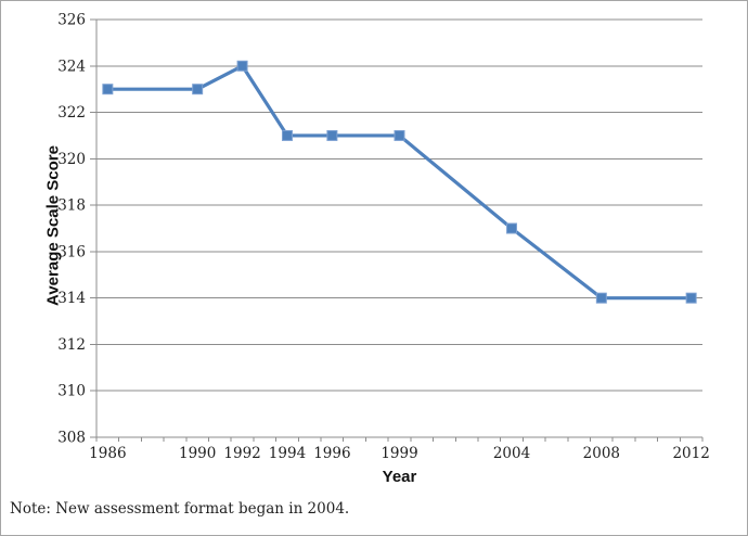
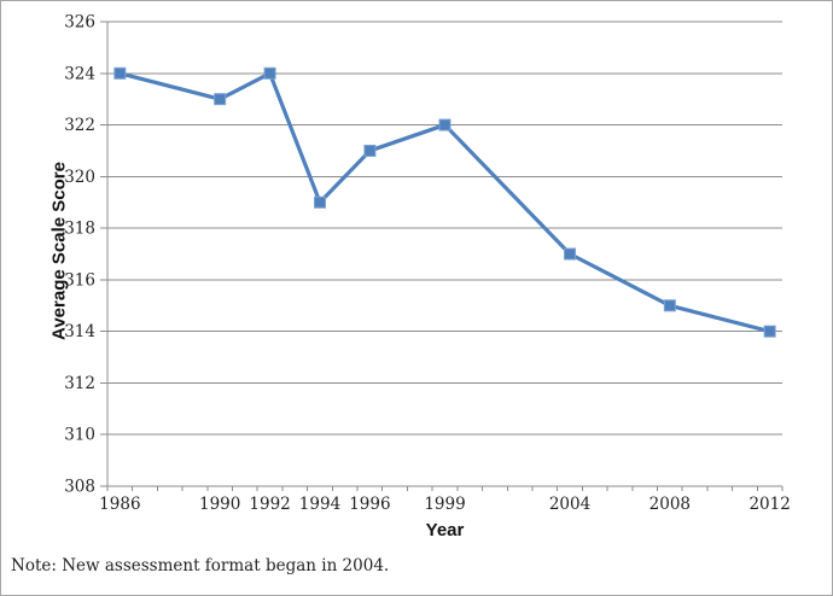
1986: 323 -> 324
1994: 321 -> 319
1999: 321 -> 322
2008: 314 -> 315
